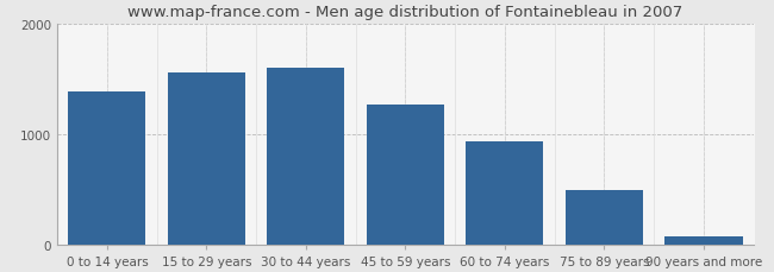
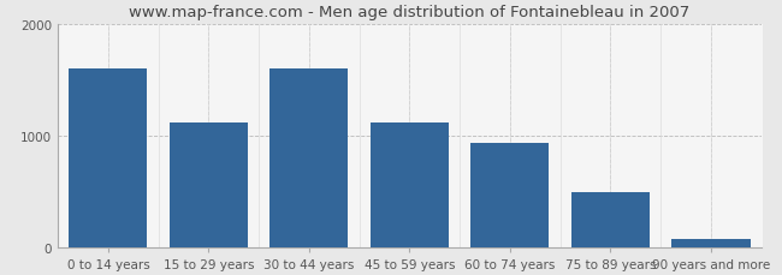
0 to 14 years: 1390 -> 1600
15 to 29 years: 1560 -> 1120
45 to 59 years: 1270 -> 1120
